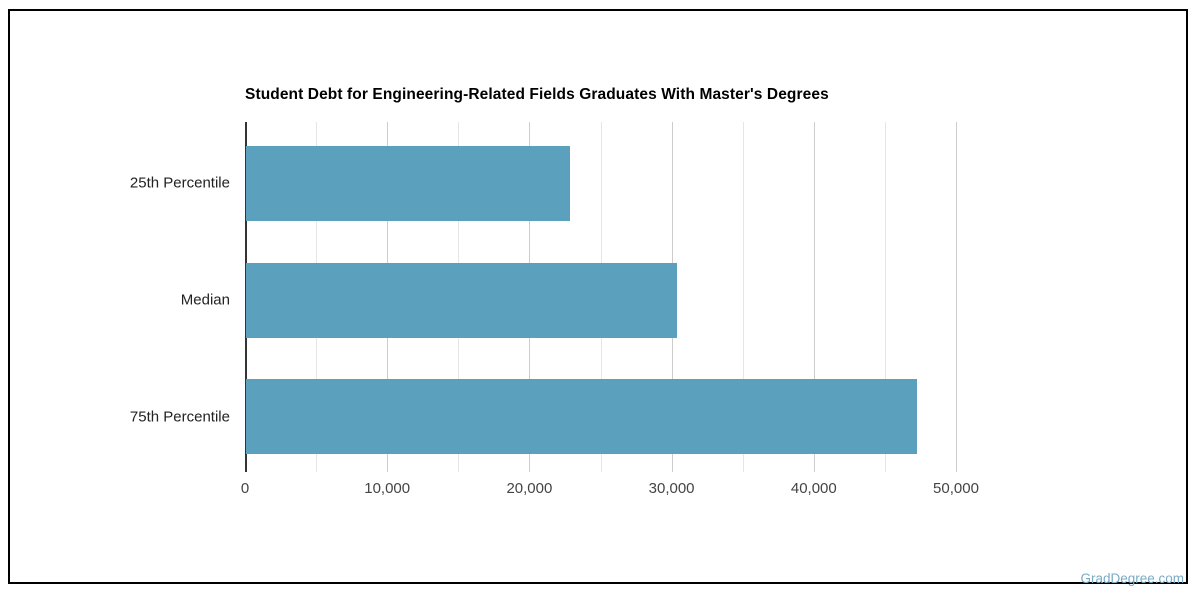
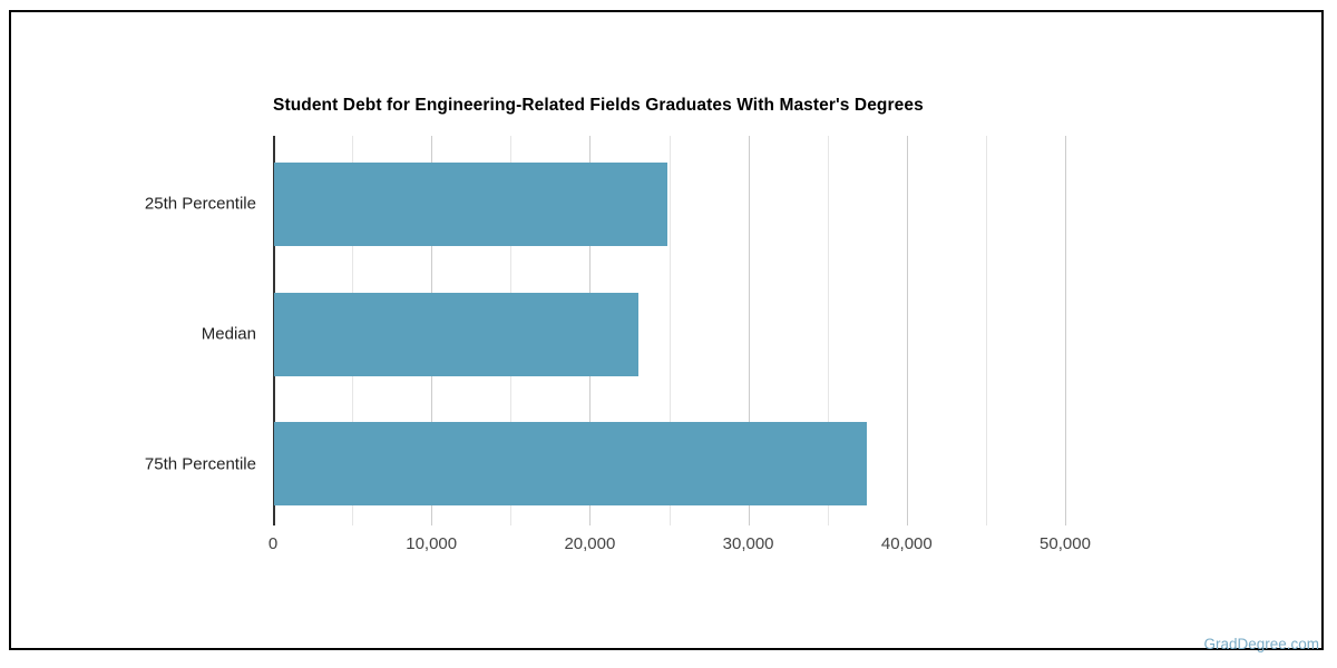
25th Percentile: 22800 -> 24800
Median: 30300 -> 23000
75th Percentile: 47200 -> 37400
